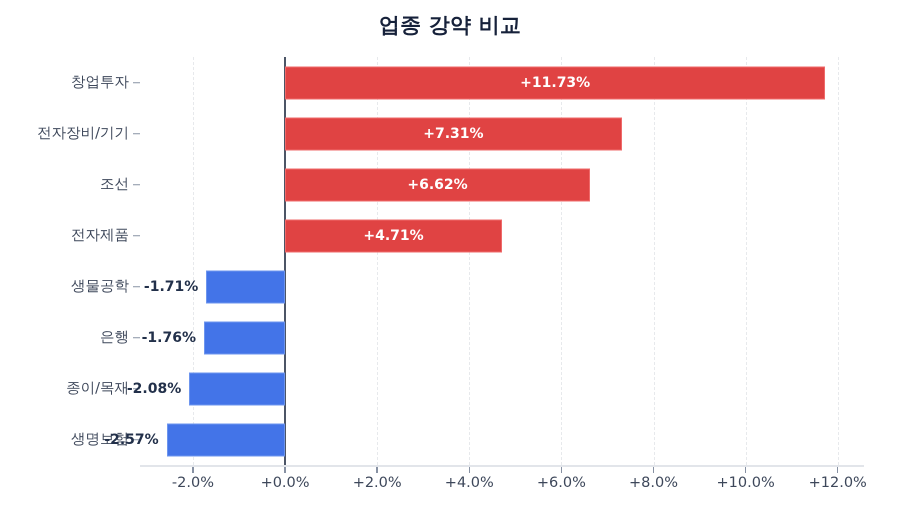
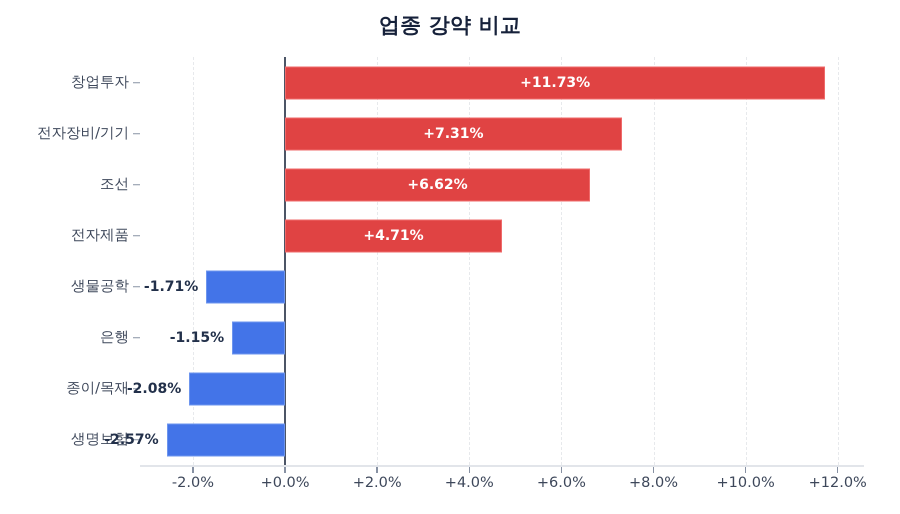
은행: -1.76% -> -1.15%
